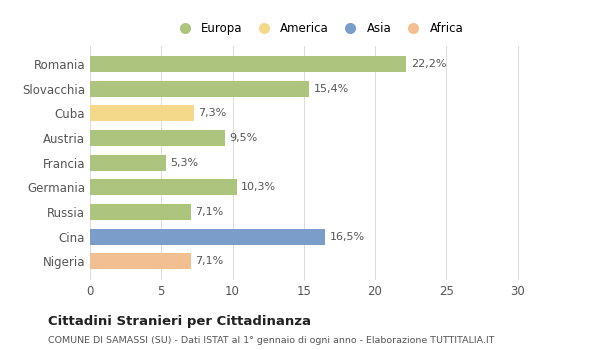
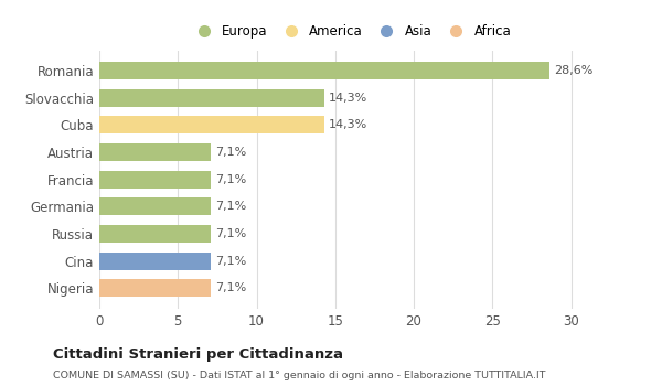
Romania: 22,2% -> 28,6%
Slovacchia: 15,4% -> 14,3%
Cuba: 7,3% -> 14,3%
Austria: 9,5% -> 7,1%
Francia: 5,3% -> 7,1%
Germania: 10,3% -> 7,1%
Cina: 16,5% -> 7,1%
